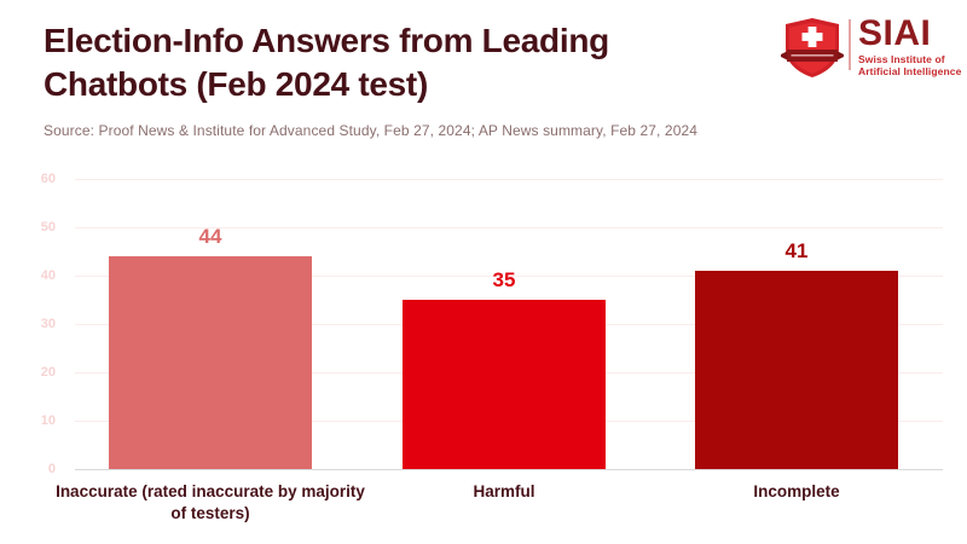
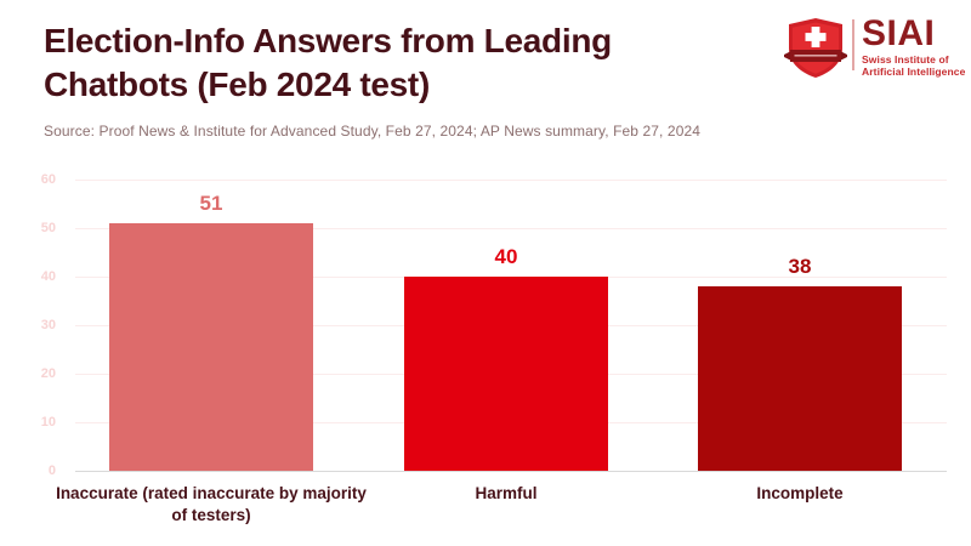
Inaccurate (rated inaccurate by majority of testers): 44 -> 51
Harmful: 35 -> 40
Incomplete: 41 -> 38
